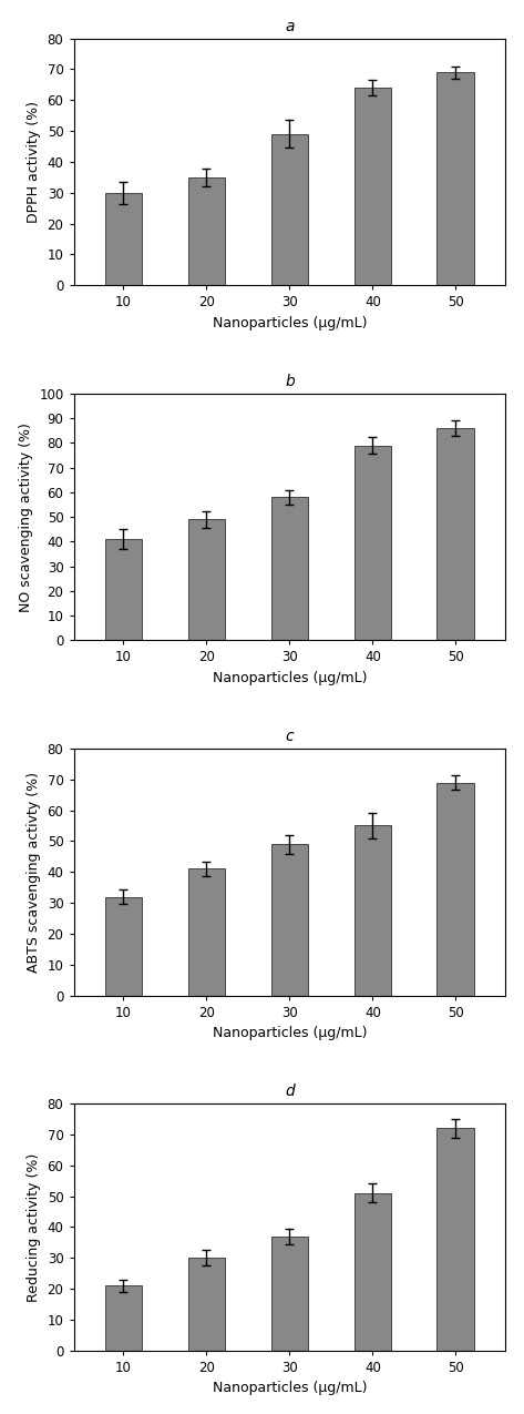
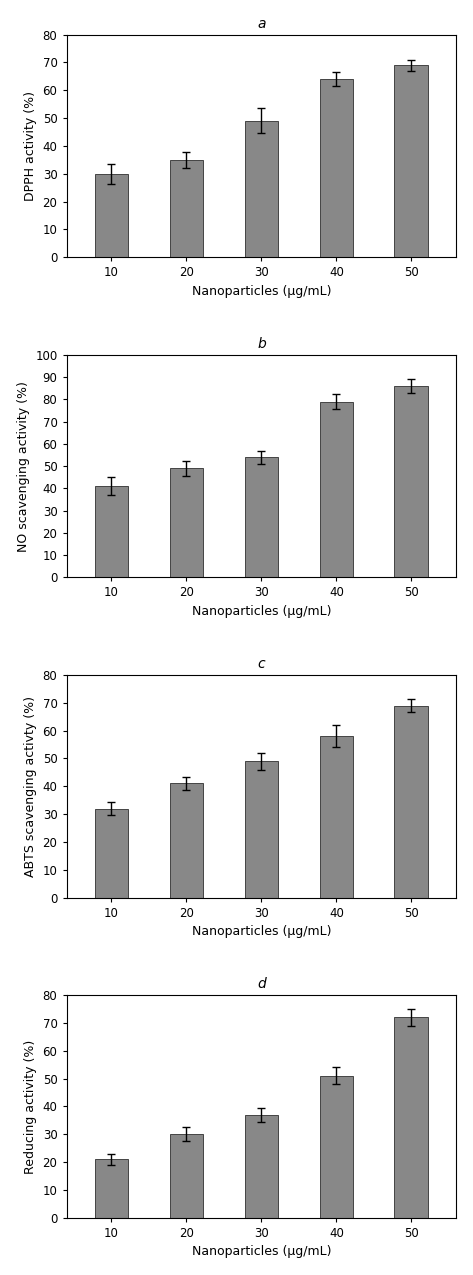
b/30: 58 -> 54
c/40: 55 -> 58
